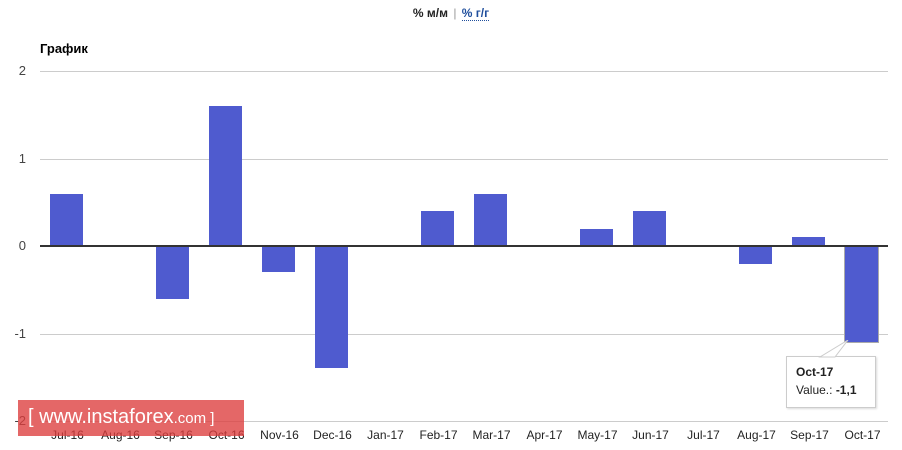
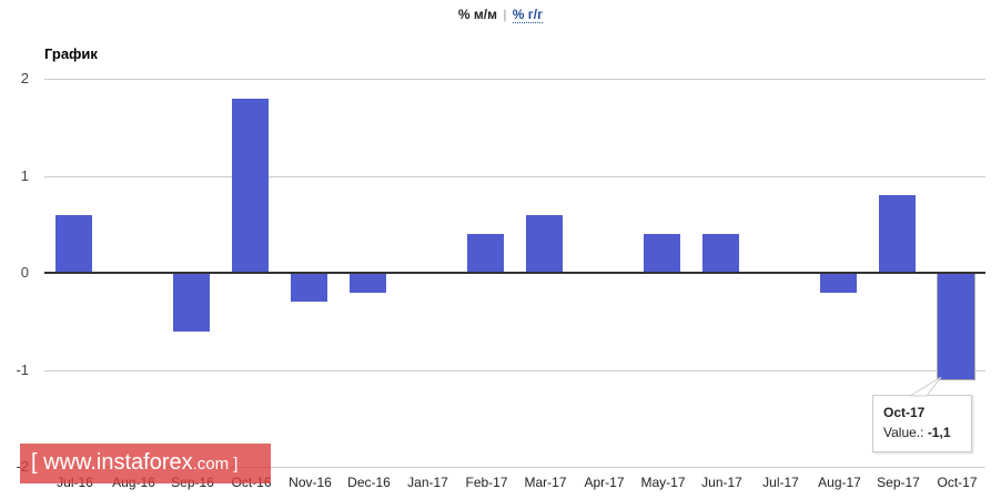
Oct-16: 1.6 -> 1.8
Dec-16: -1.4 -> -0.2
May-17: 0.2 -> 0.4
Sep-17: 0.1 -> 0.8
